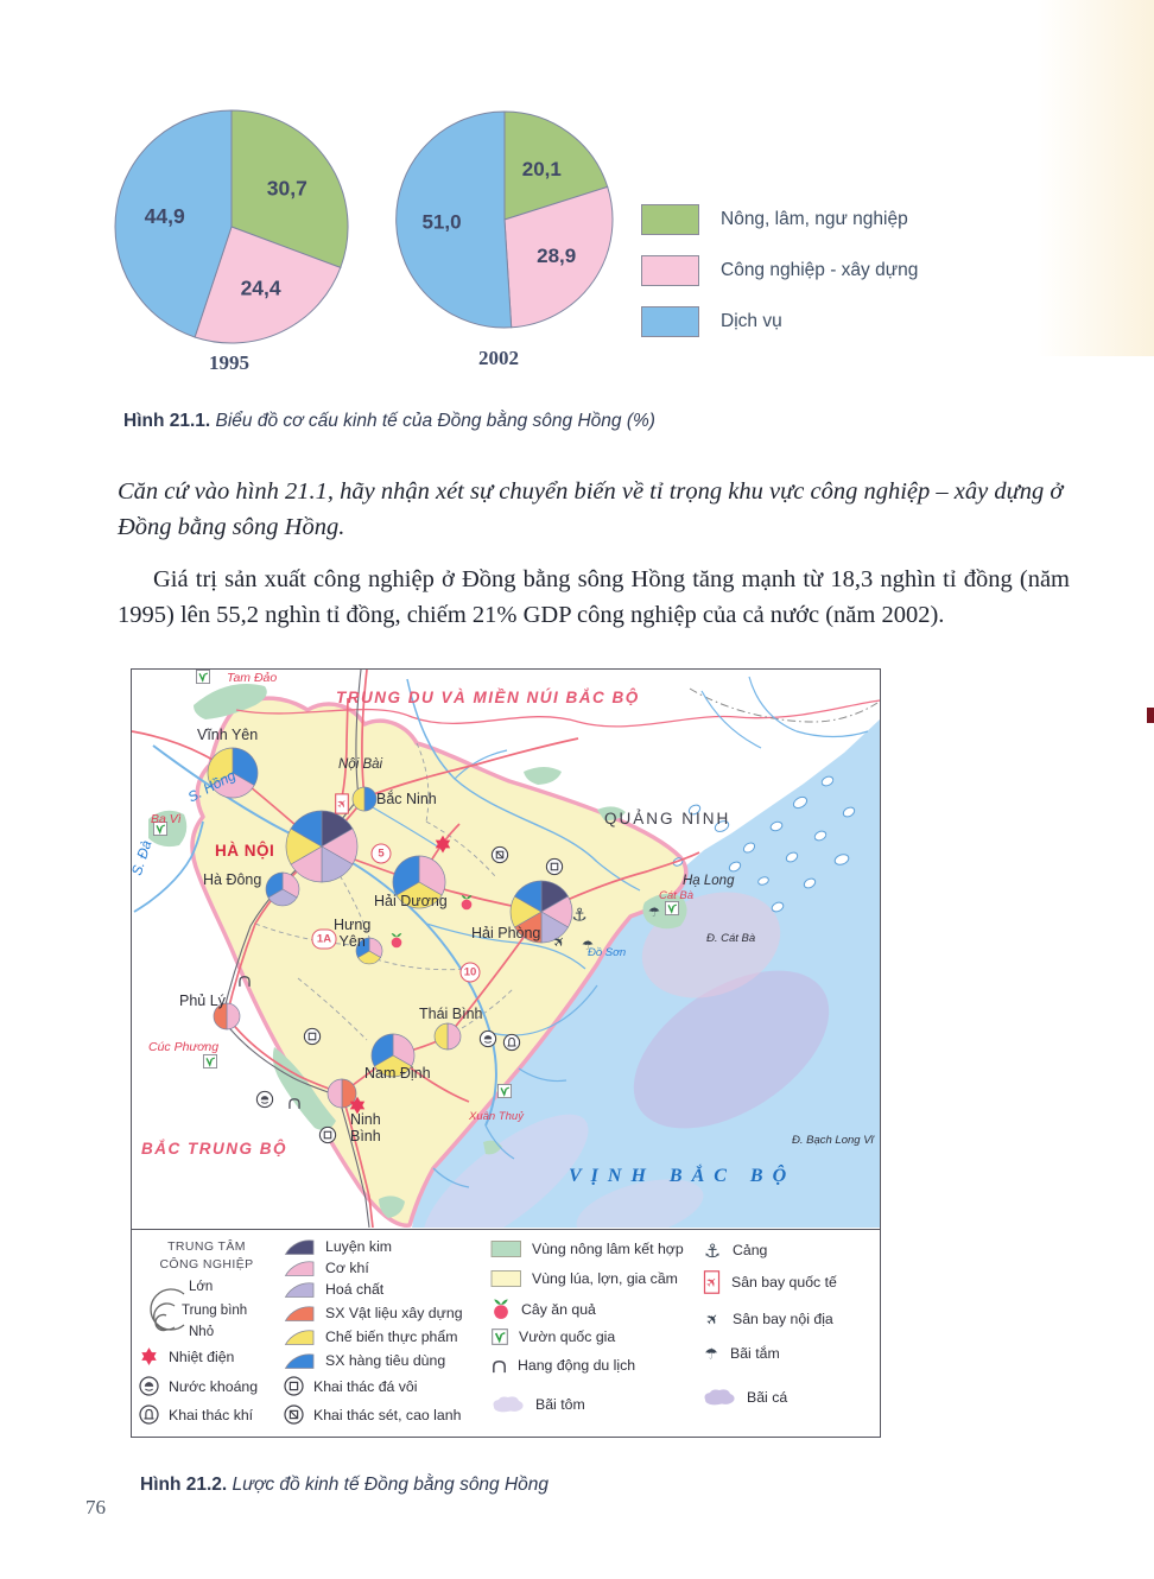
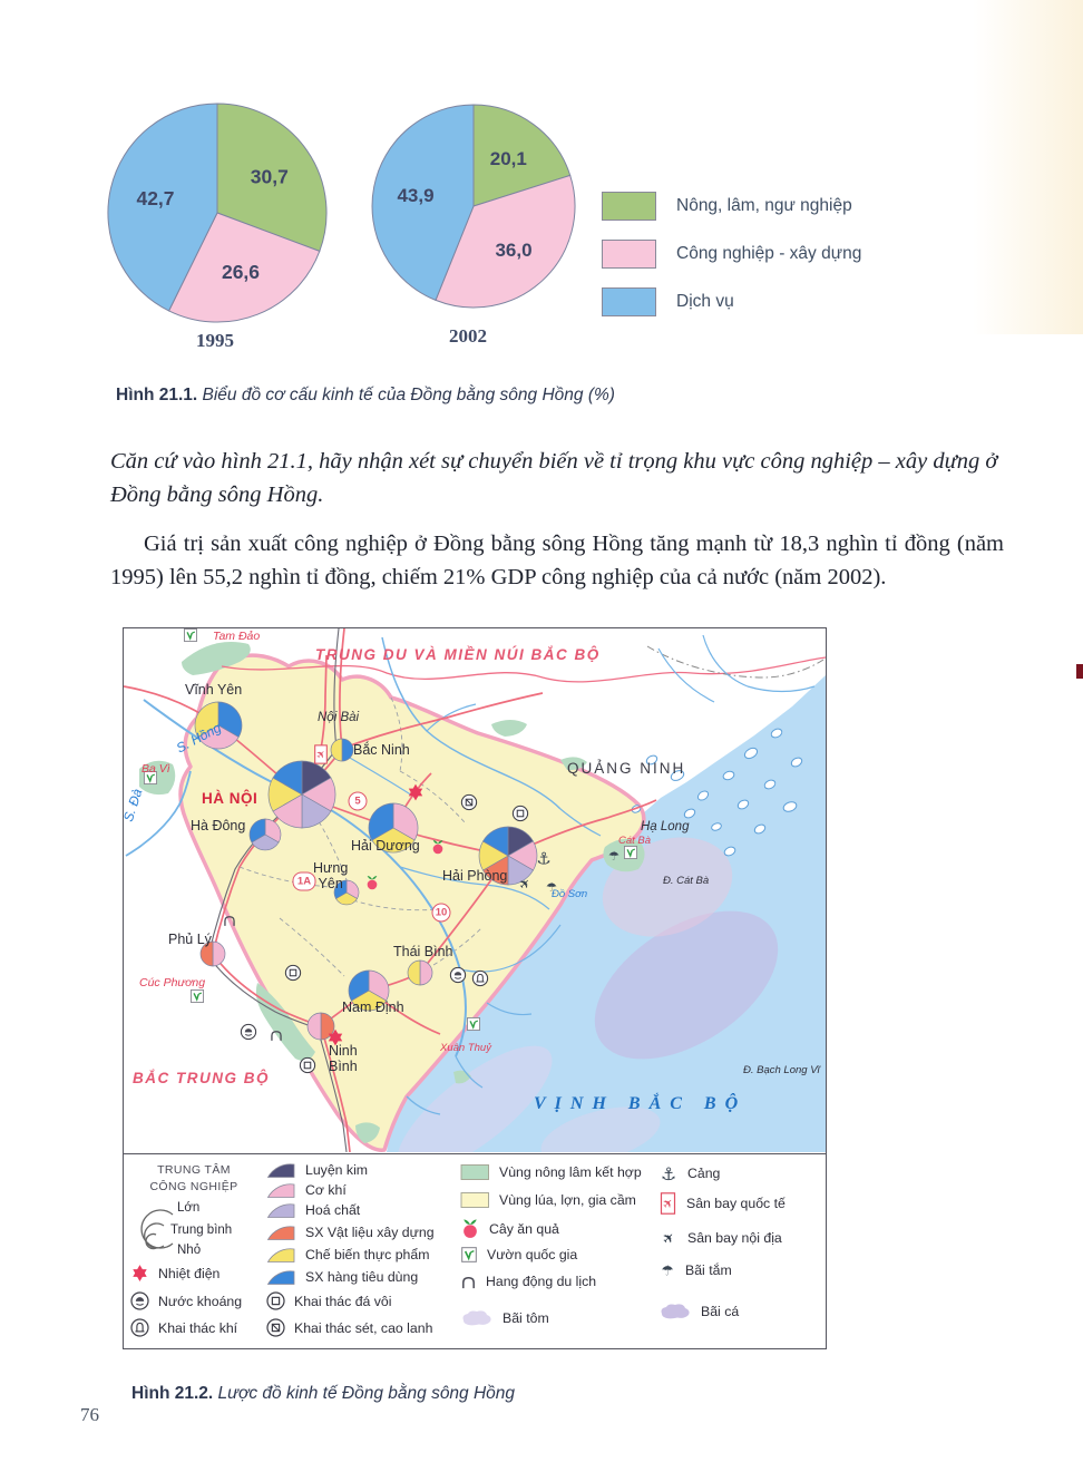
1995/Công nghiệp - xây dựng: 24,4 -> 26,6
2002/Công nghiệp - xây dựng: 28,9 -> 36,0
1995/Dịch vụ: 44,9 -> 42,7
2002/Dịch vụ: 51,0 -> 43,9
